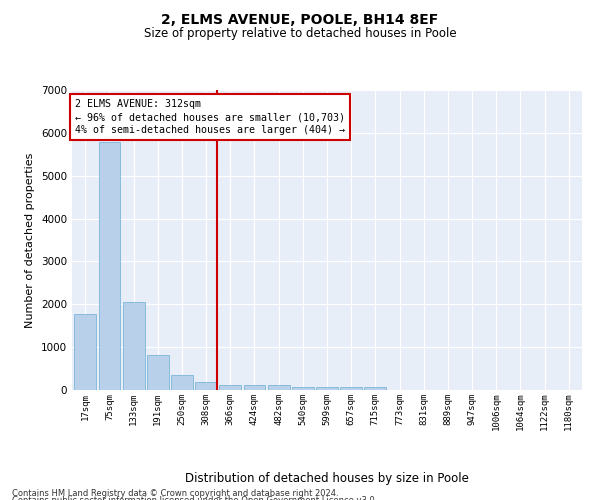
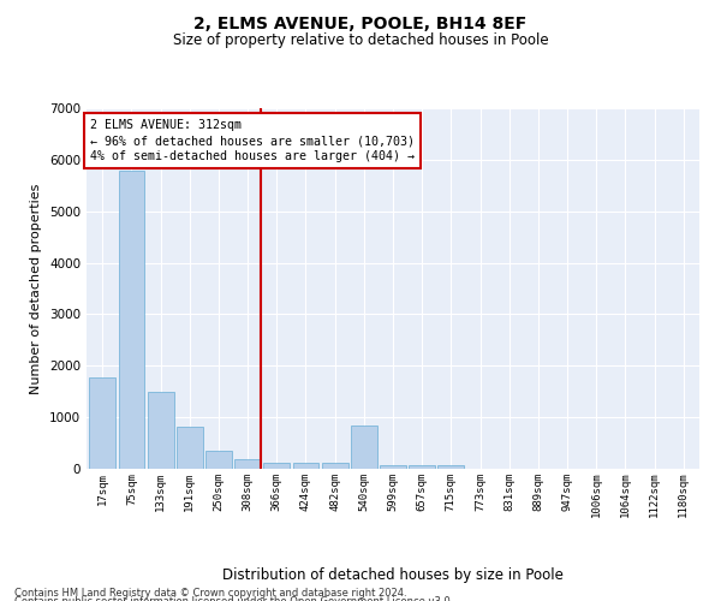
133sqm: 2060 -> 1500
540sqm: 80 -> 850
